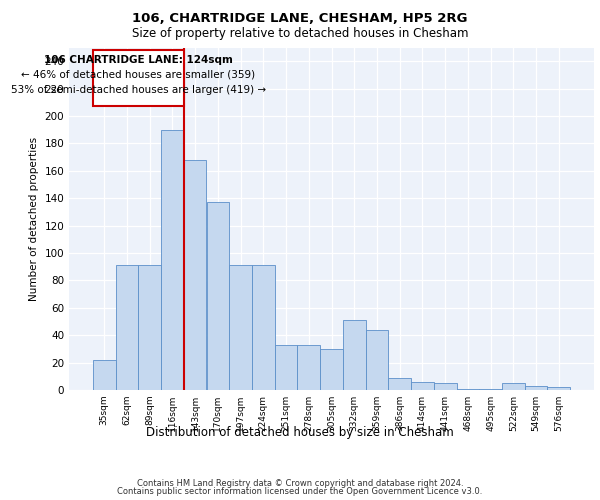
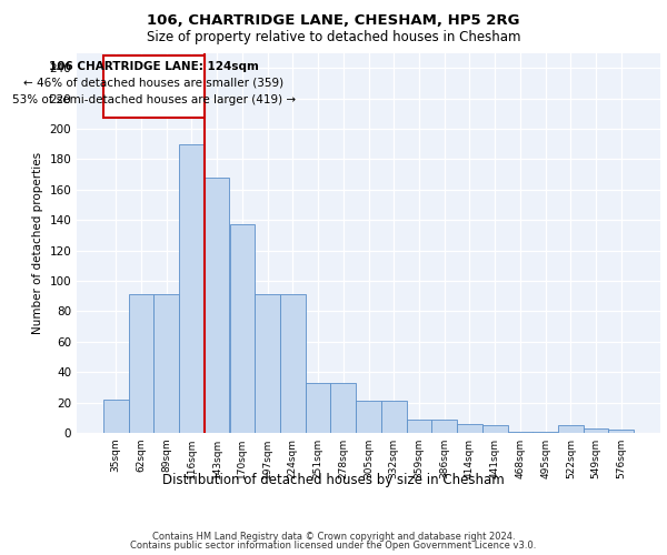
305sqm: 30 -> 21
332sqm: 51 -> 21
359sqm: 44 -> 9
